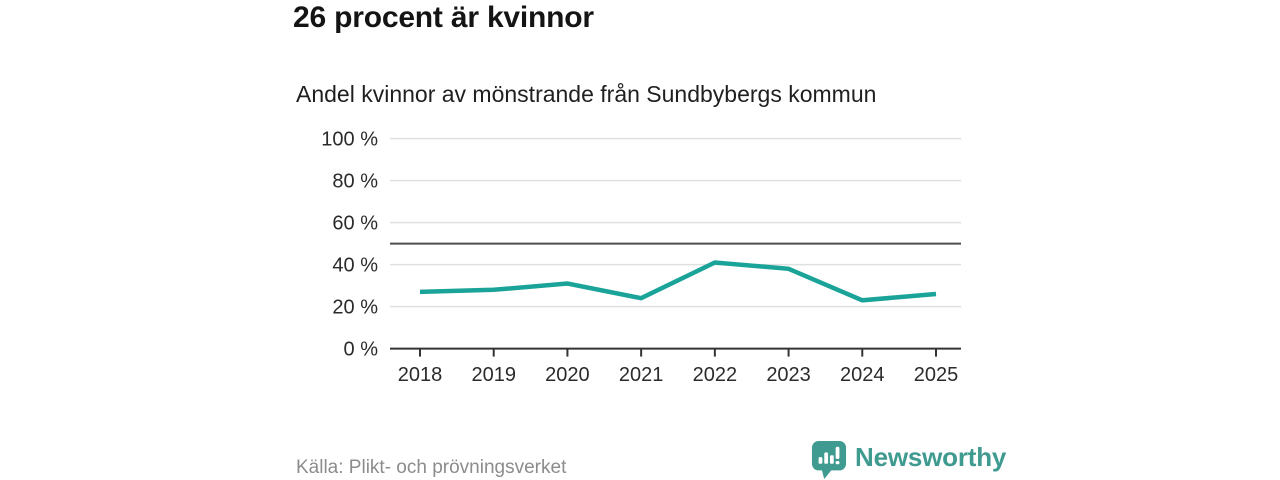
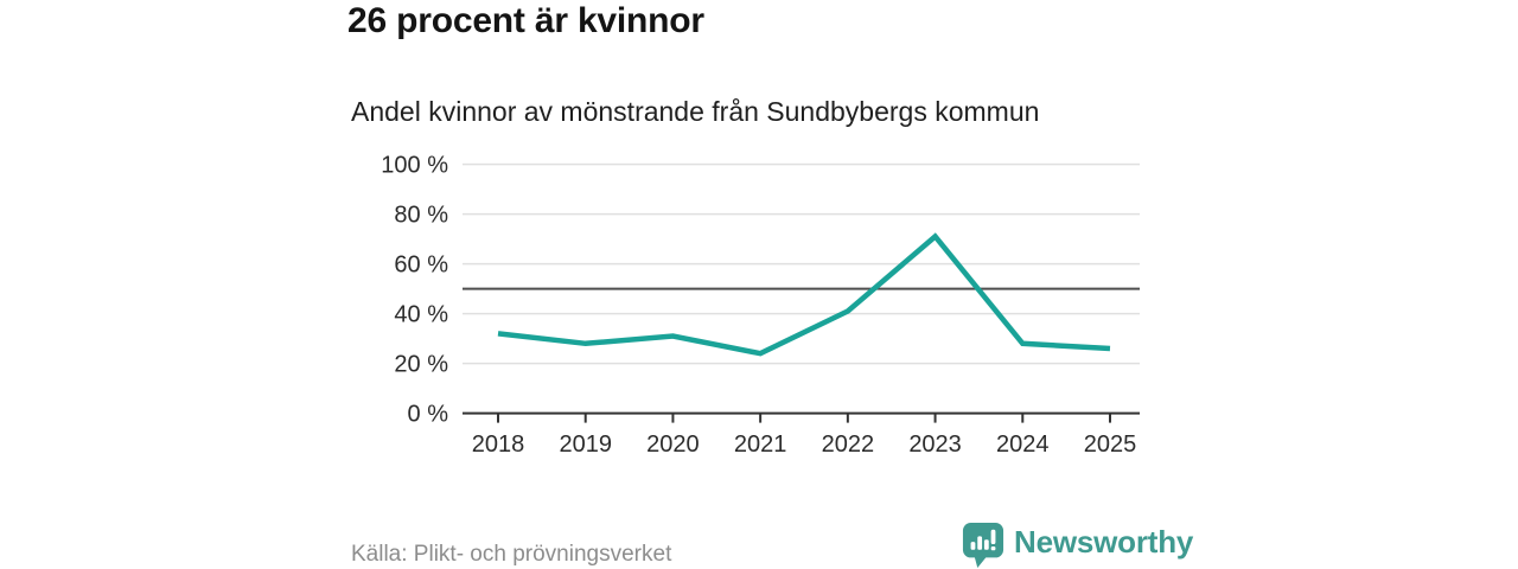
2018: 27% -> 32%
2023: 38% -> 71%
2024: 23% -> 28%
